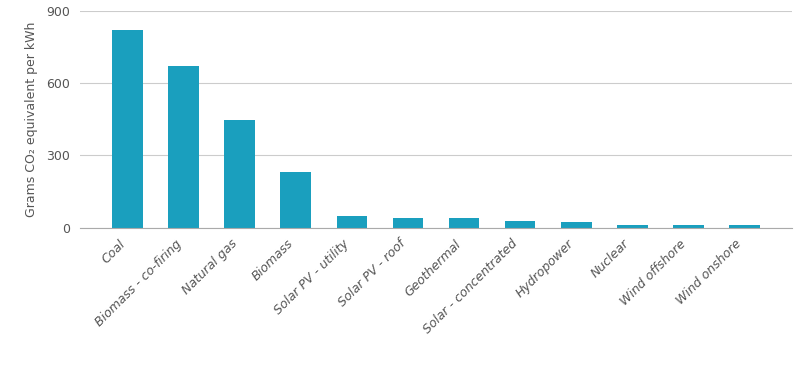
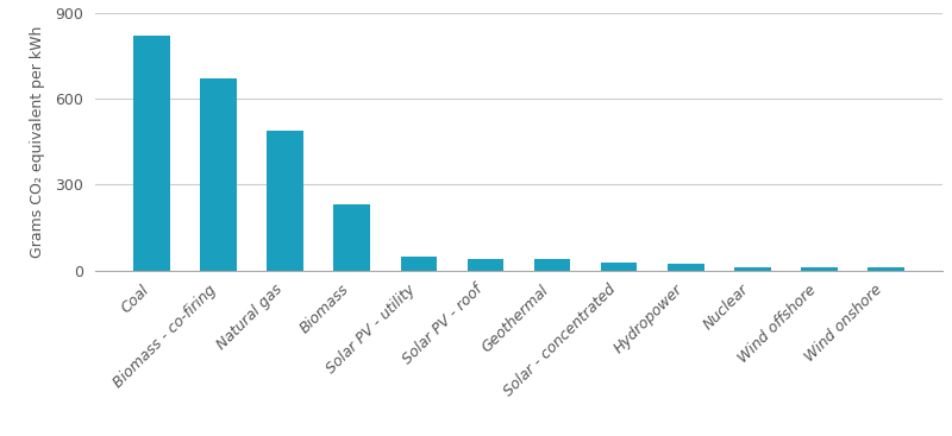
Natural gas: 445 -> 490
